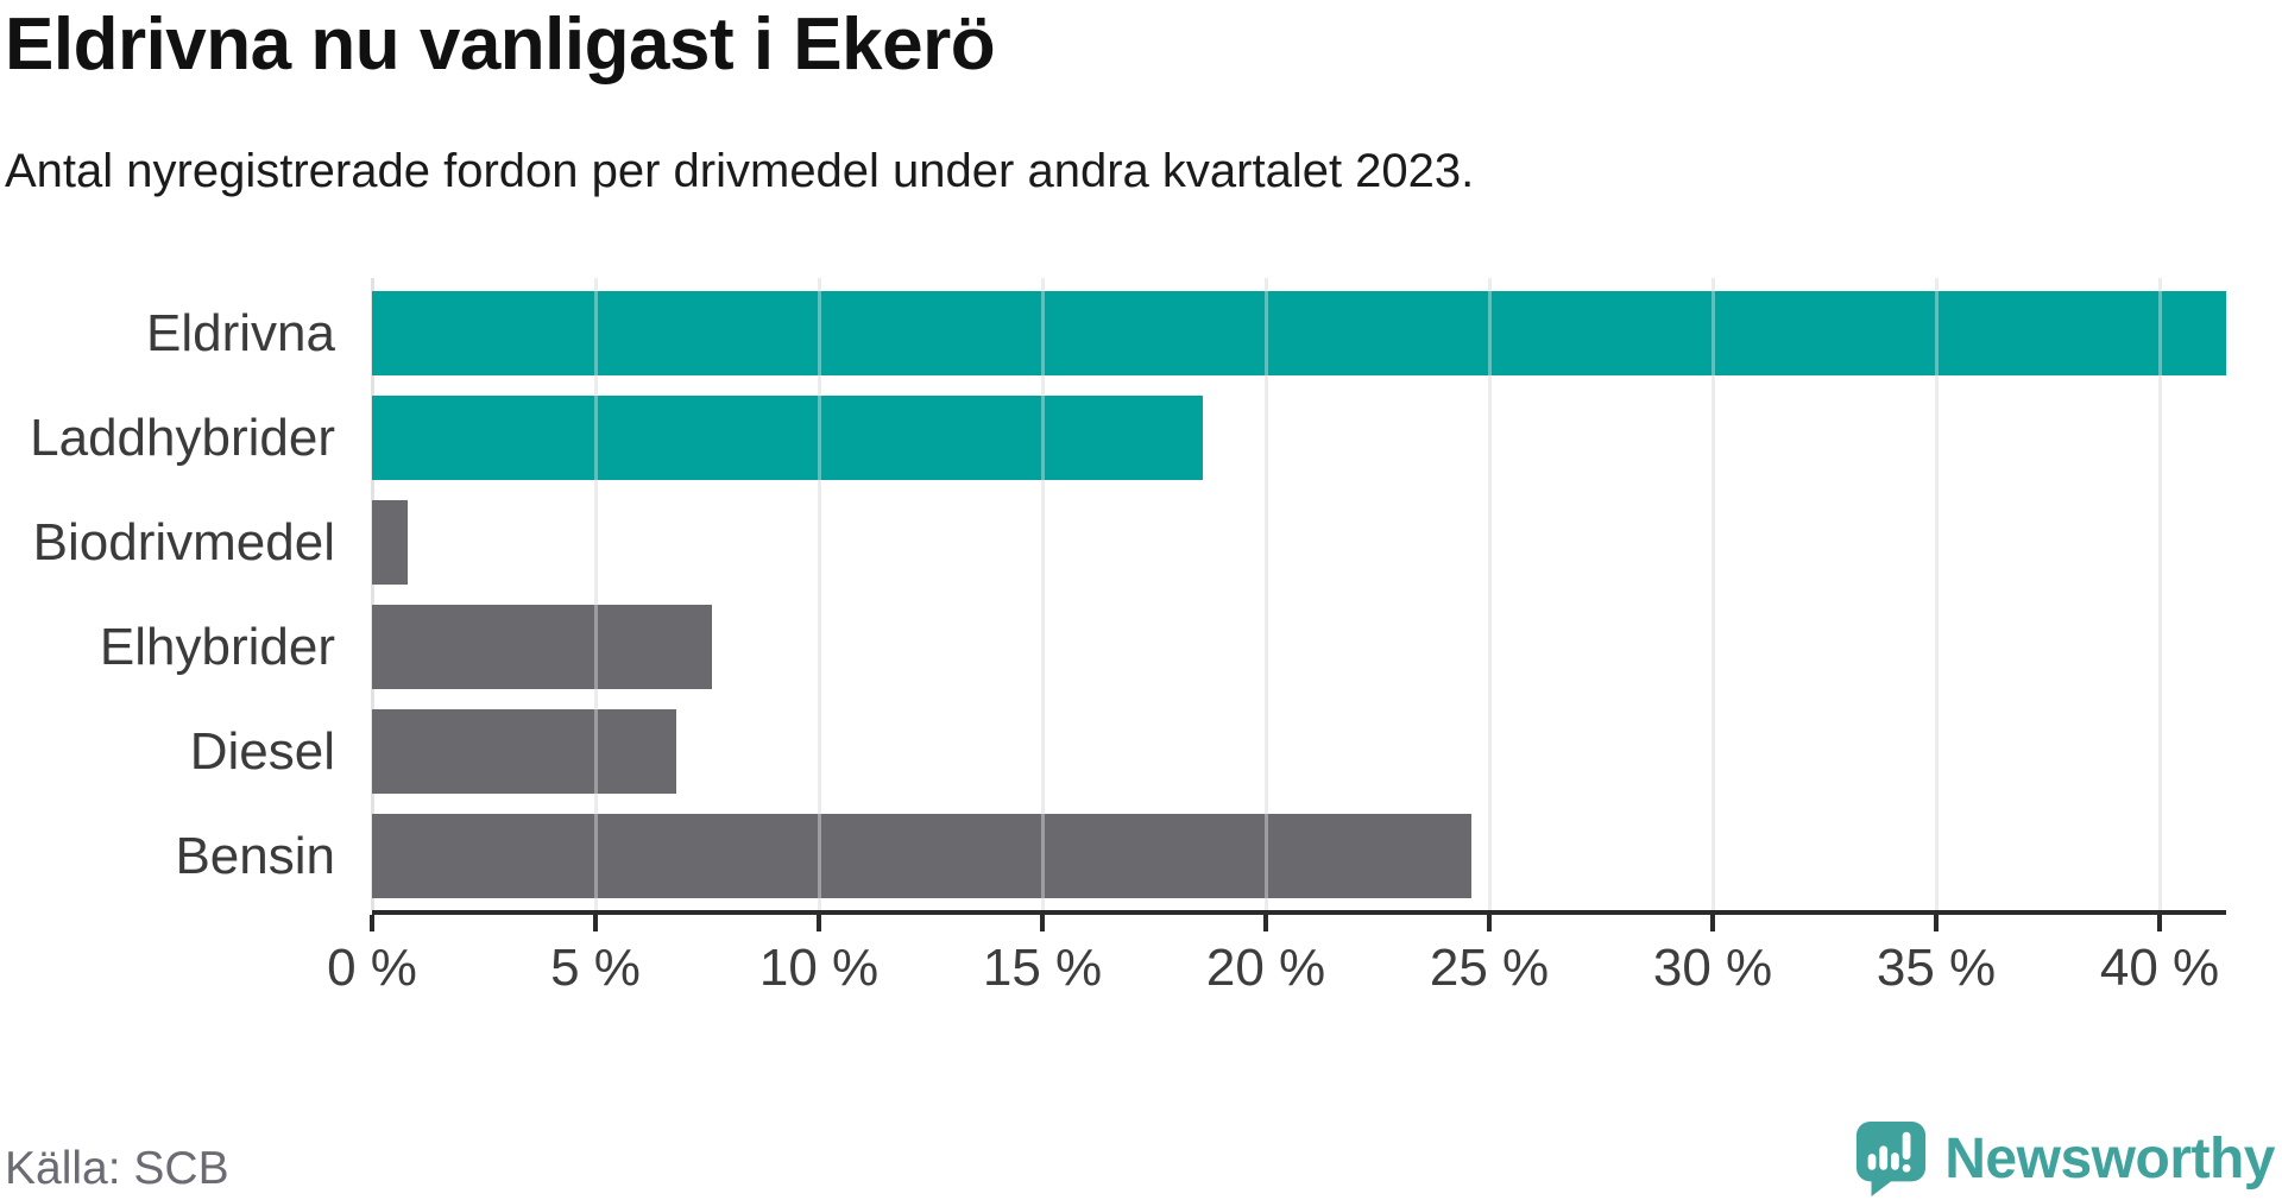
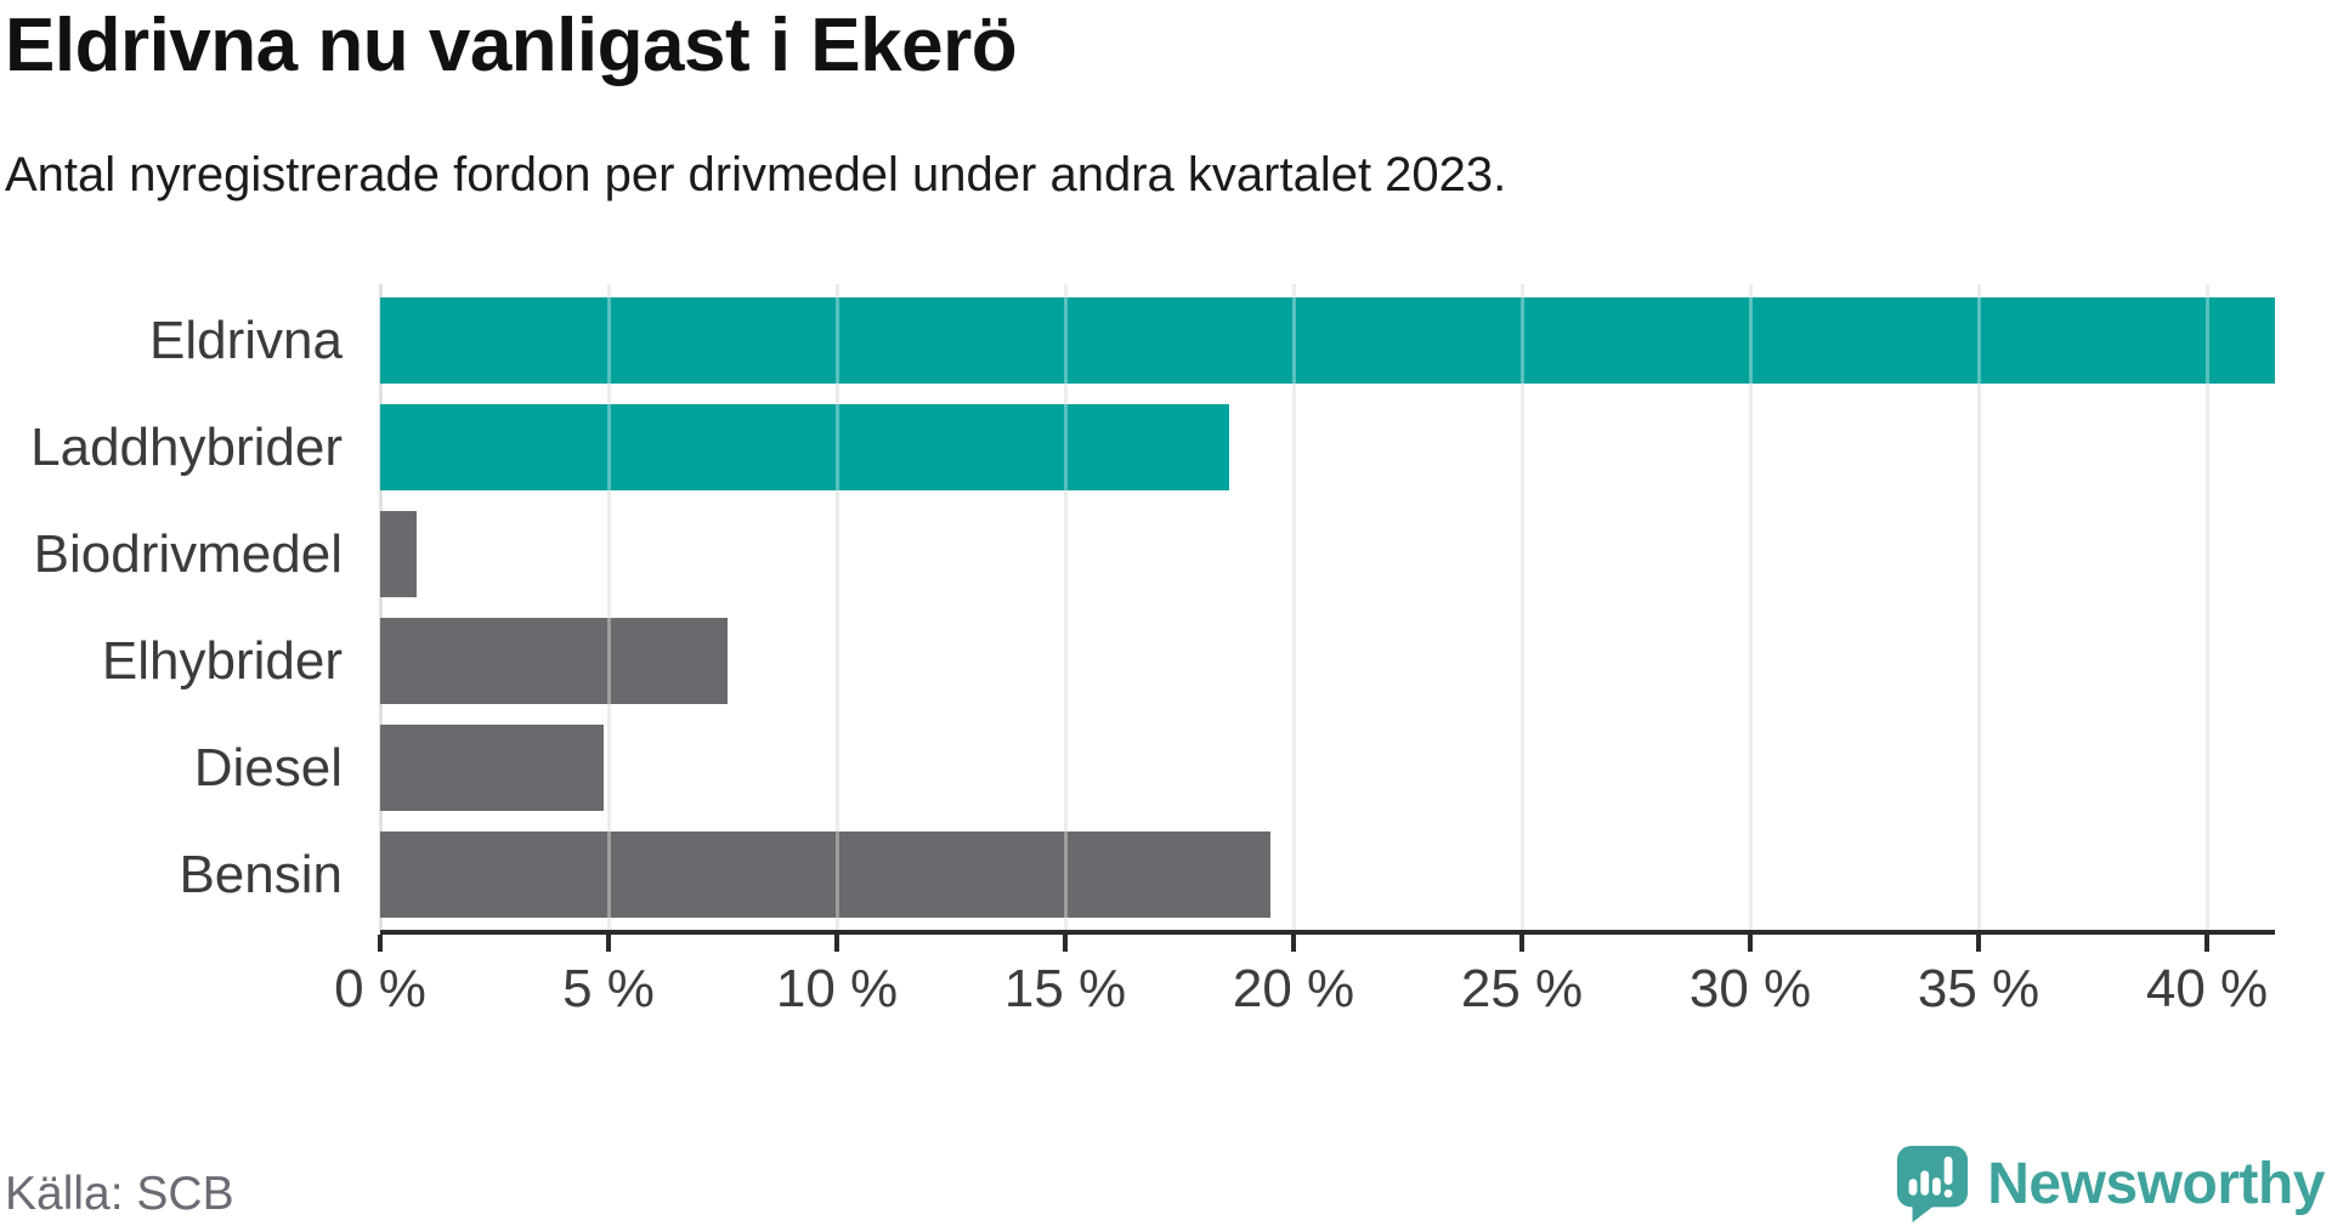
Diesel: 6.8% -> 4.9%
Bensin: 24.6% -> 19.5%
